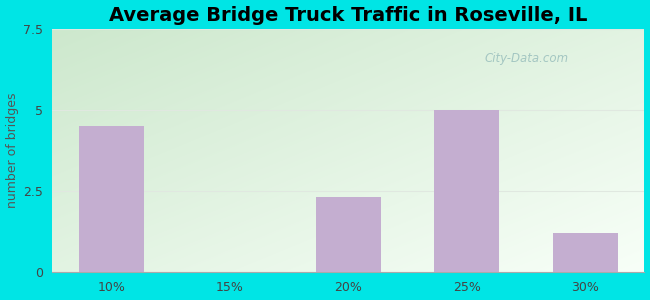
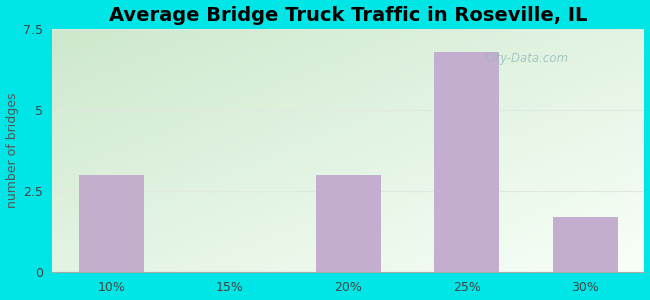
10%: 4.5 -> 3.0
20%: 2.3 -> 3.0
25%: 5.0 -> 6.8
30%: 1.2 -> 1.7
